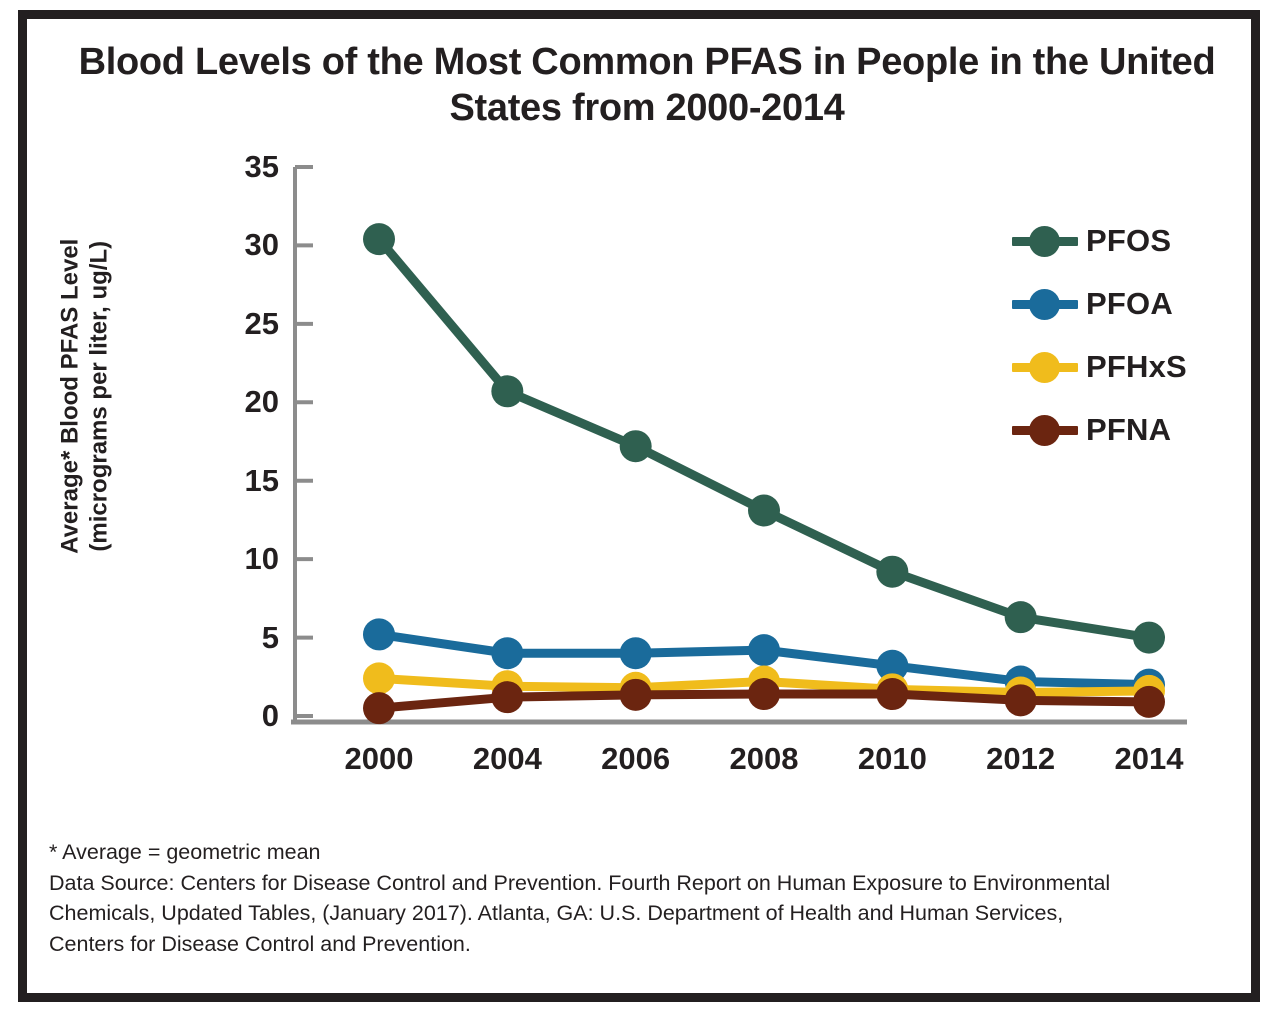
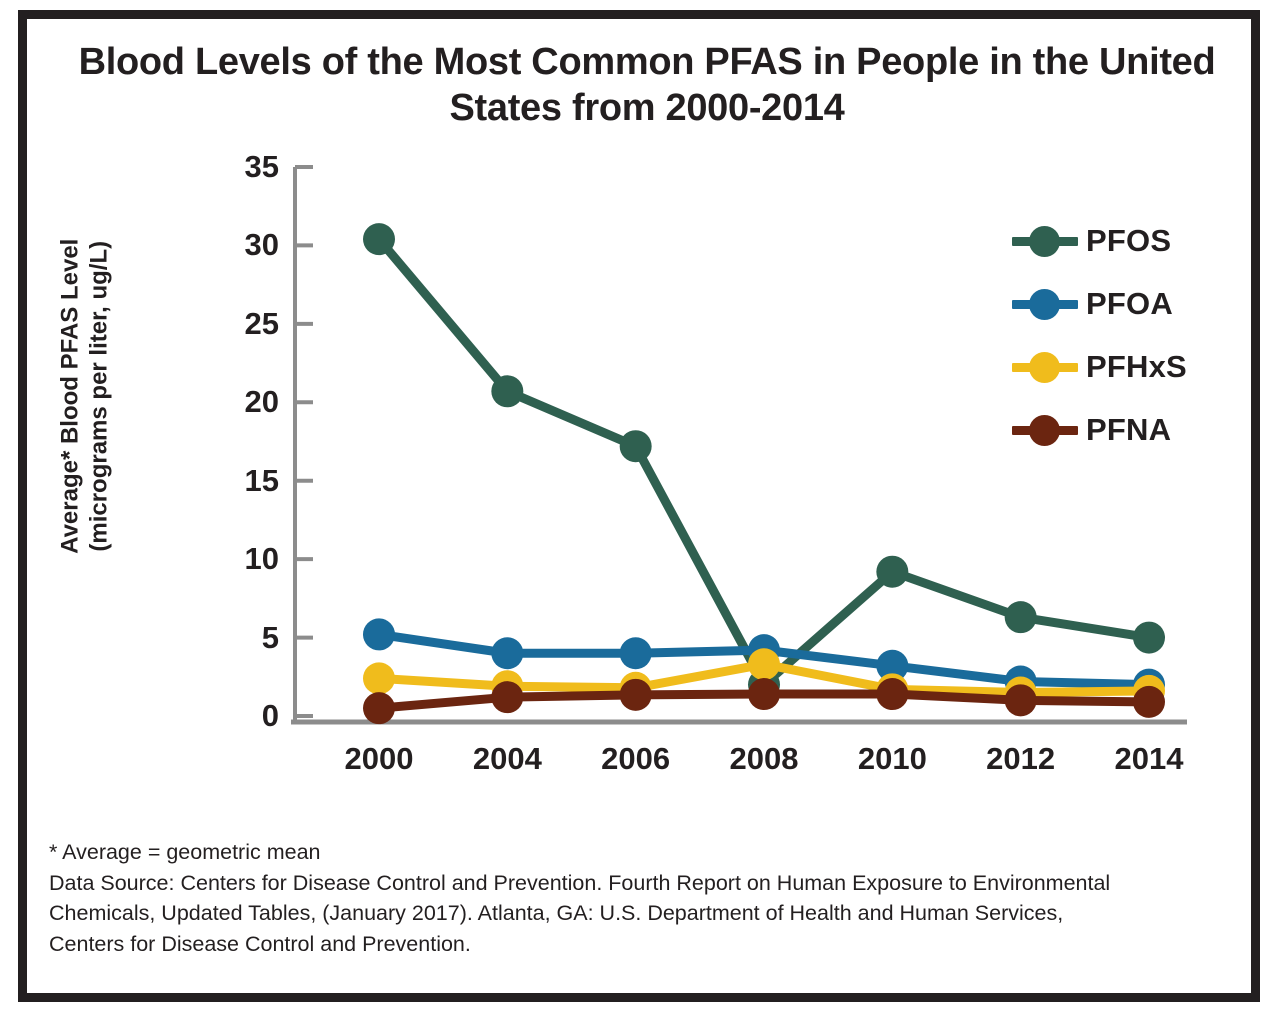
PFOS/2008: 13.1 -> 2.0
PFHxS/2008: 2.2 -> 3.3
